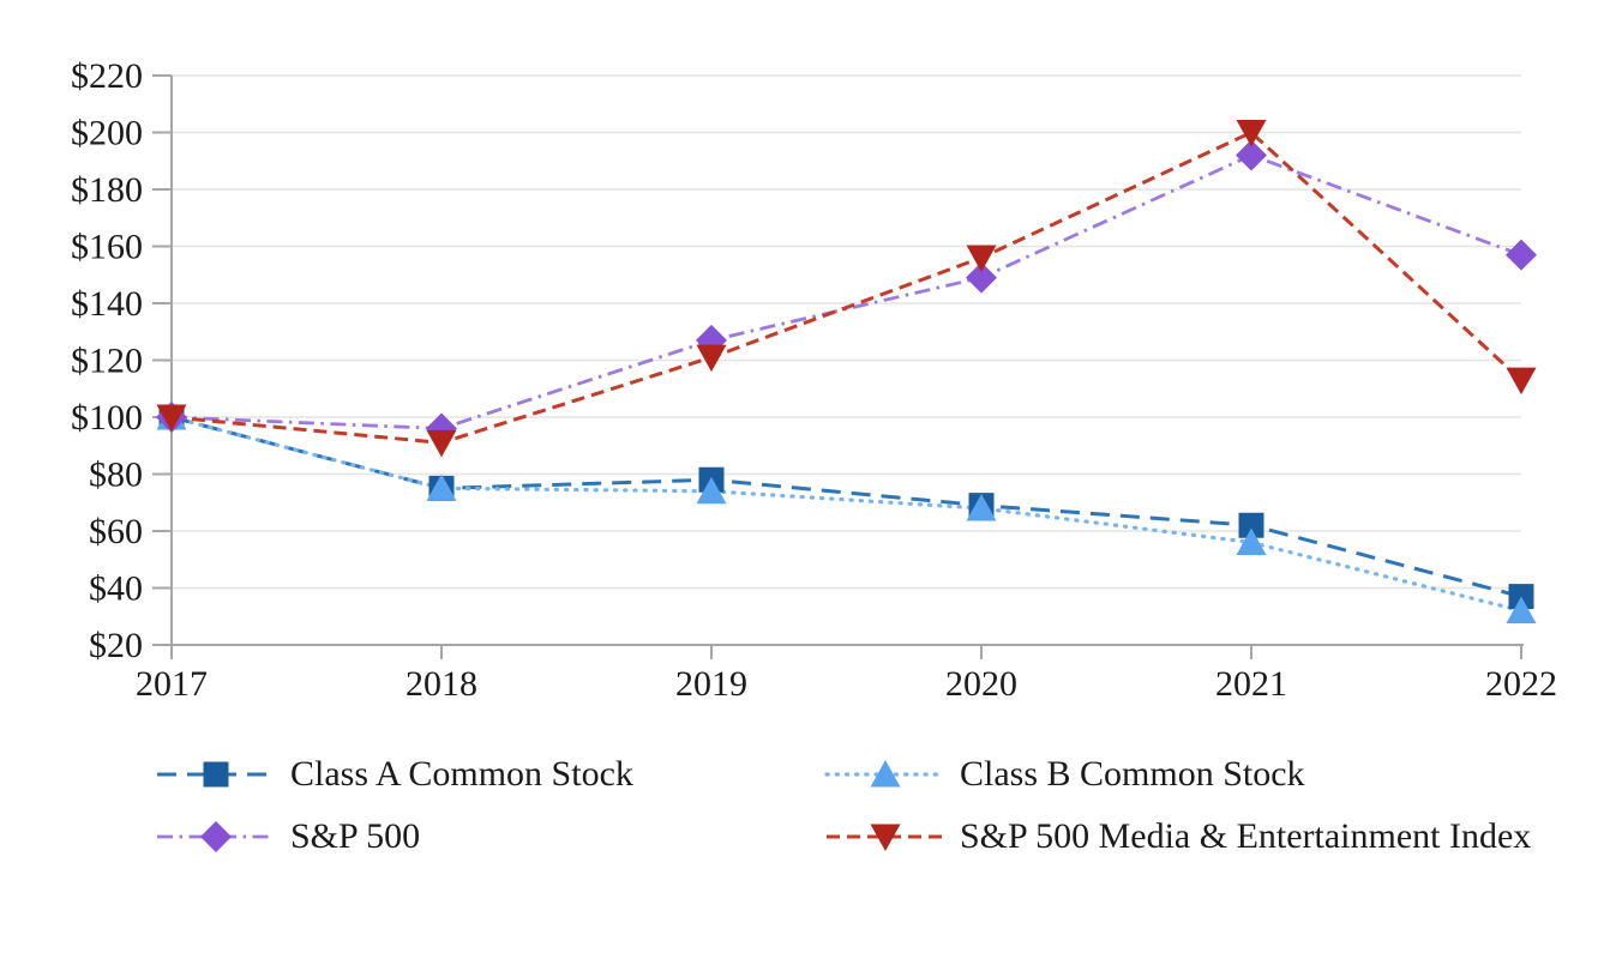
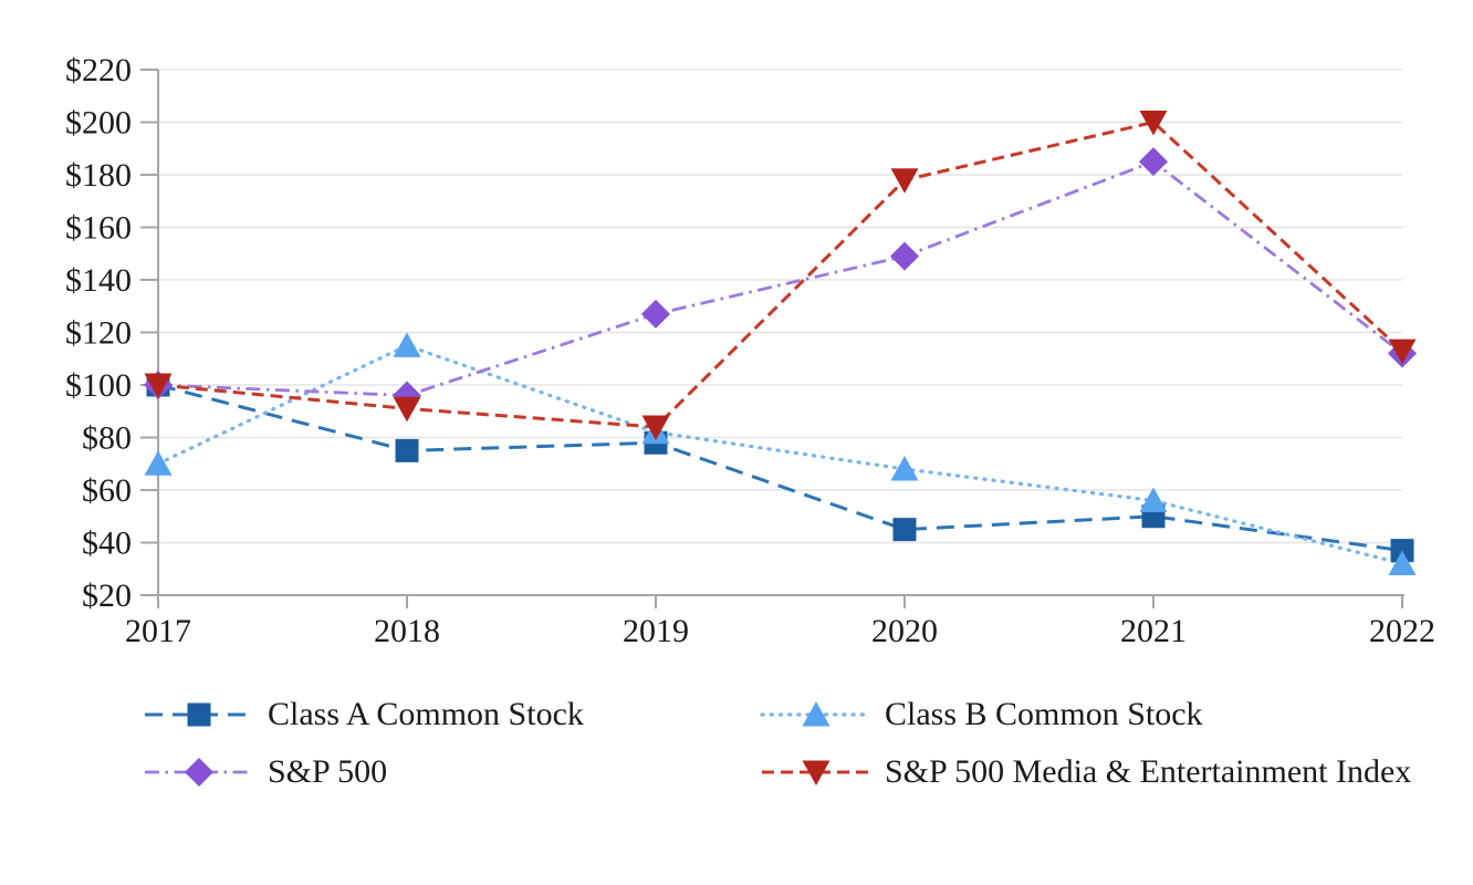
Class B Common Stock/2017: $100 -> $70
Class B Common Stock/2018: $75 -> $115
Class B Common Stock/2019: $74 -> $82
S&P 500 Media & Entertainment Index/2019: $121 -> $84
Class A Common Stock/2020: $69 -> $45
S&P 500 Media & Entertainment Index/2020: $156 -> $178
Class A Common Stock/2021: $62 -> $50
S&P 500/2021: $192 -> $185
S&P 500/2022: $157 -> $112
